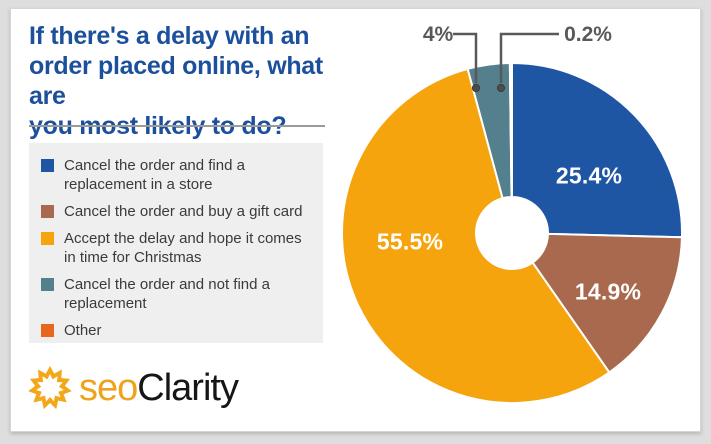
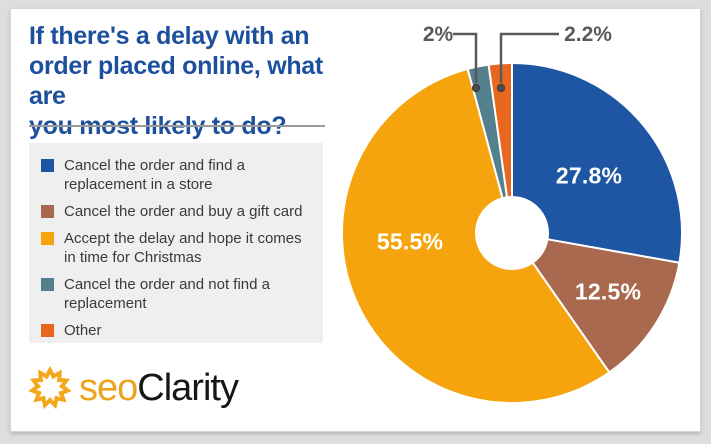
Cancel the order and find a replacement in a store: 25.4% -> 27.8%
Cancel the order and buy a gift card: 14.9% -> 12.5%
Cancel the order and not find a replacement: 4% -> 2%
Other: 0.2% -> 2.2%
